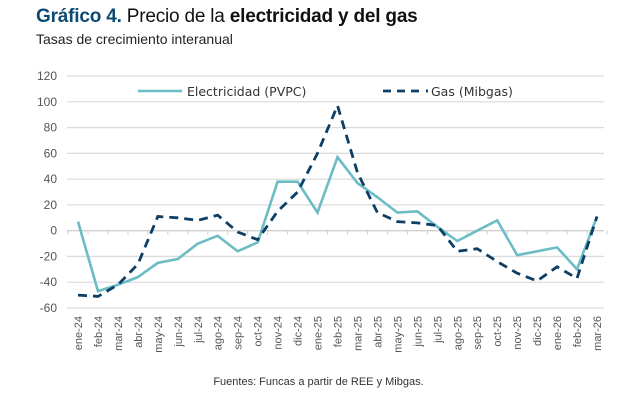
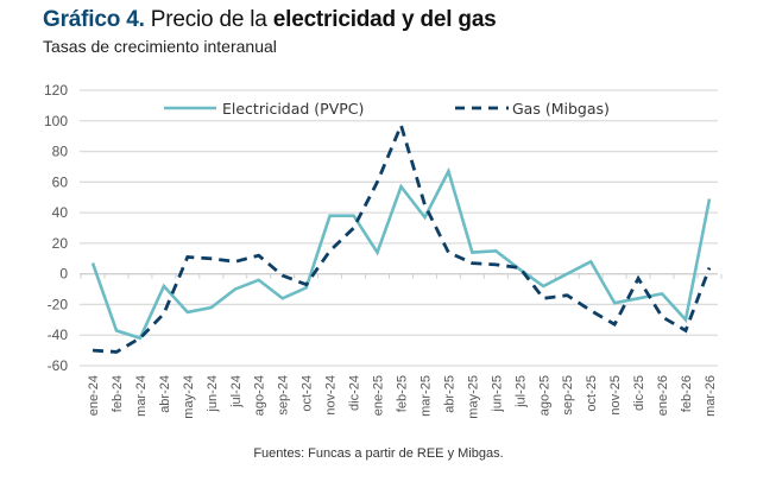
Electricidad (PVPC)/feb-24: -47 -> -37
Electricidad (PVPC)/abr-24: -36 -> -8
Electricidad (PVPC)/abr-25: 26 -> 67
Gas (Mibgas)/dic-25: -39 -> -3
Electricidad (PVPC)/mar-26: 11 -> 49
Gas (Mibgas)/mar-26: 11 -> 4
